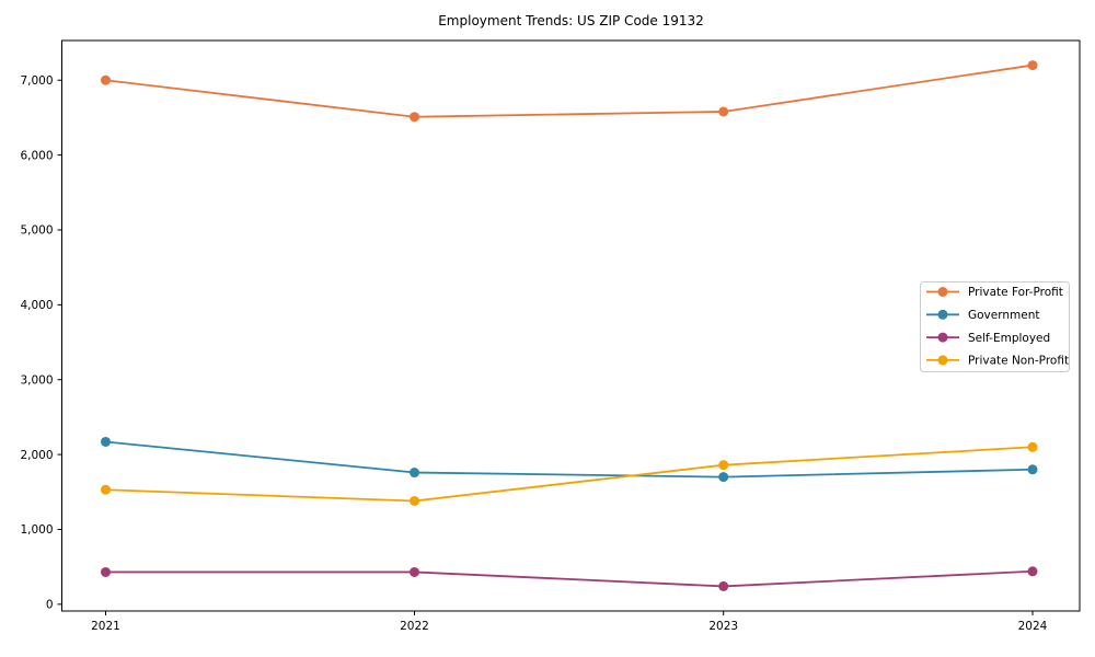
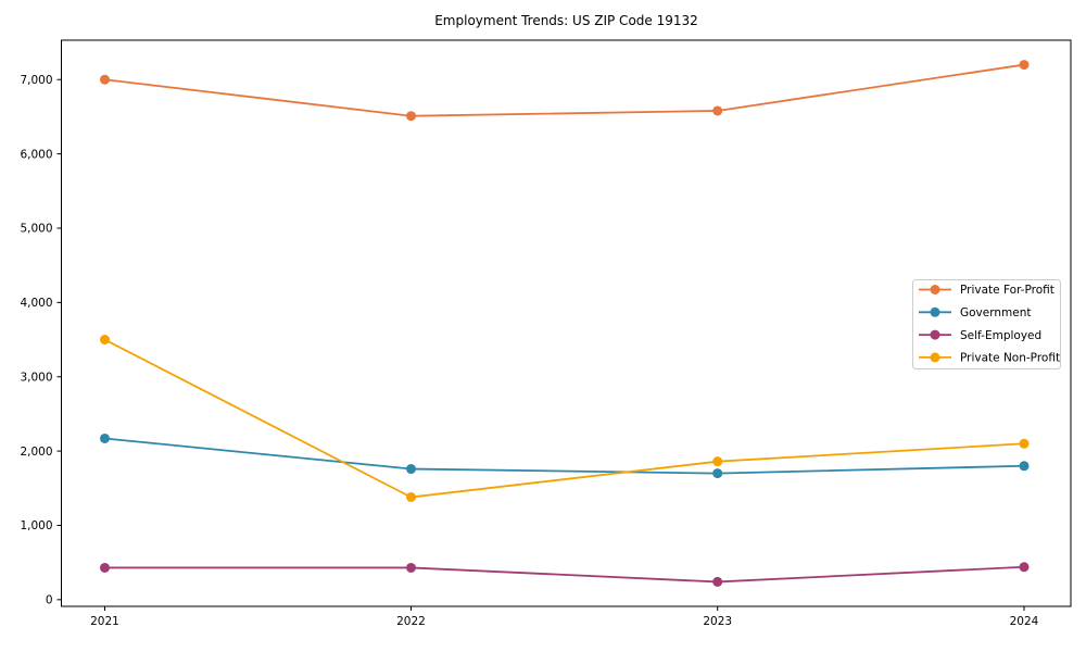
Private Non-Profit/2021: 1500 -> 3500
